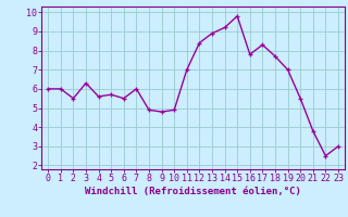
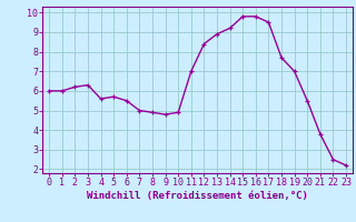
2: 5.5 -> 6.2
7: 6.0 -> 5.0
16: 7.8 -> 9.8
17: 8.3 -> 9.5
23: 3.0 -> 2.2
